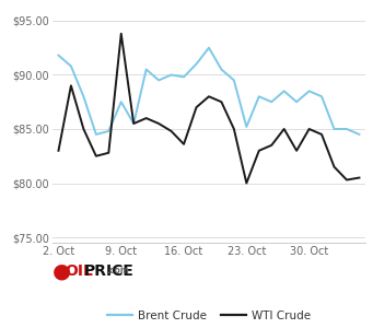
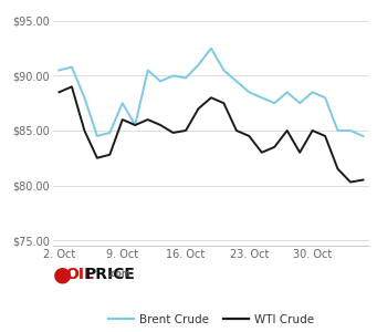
Brent Crude/2. Oct: $91.8 -> $90.5
WTI Crude/2. Oct: $83.0 -> $88.5
WTI Crude/9. Oct: $93.8 -> $86.0
WTI Crude/16. Oct: $83.6 -> $85.0
Brent Crude/23. Oct: $85.2 -> $88.5
WTI Crude/23. Oct: $80.0 -> $84.5
